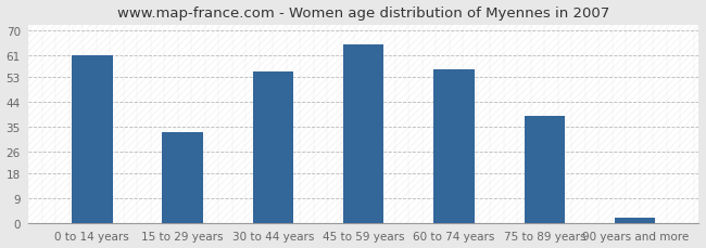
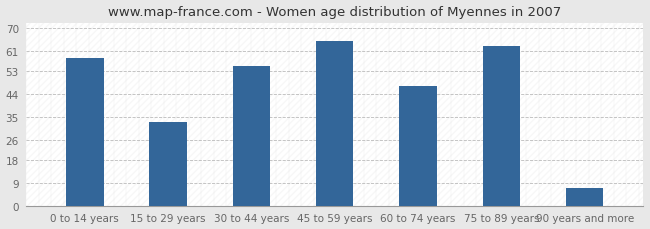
0 to 14 years: 61 -> 58
60 to 74 years: 56 -> 47
75 to 89 years: 39 -> 63
90 years and more: 2 -> 7
